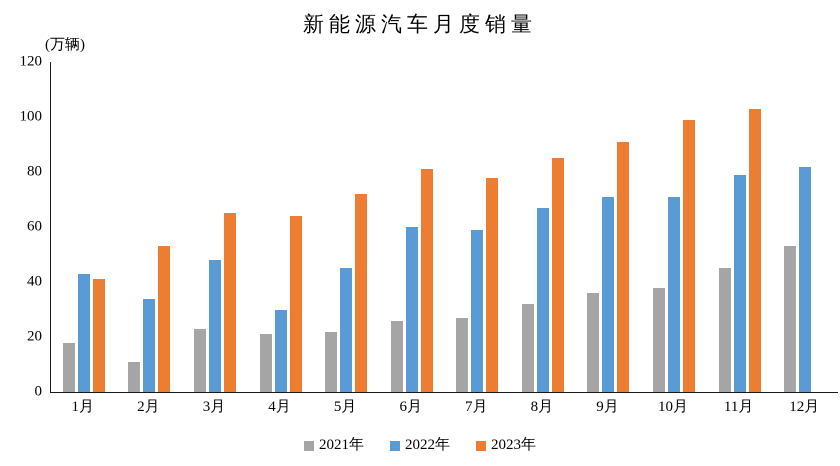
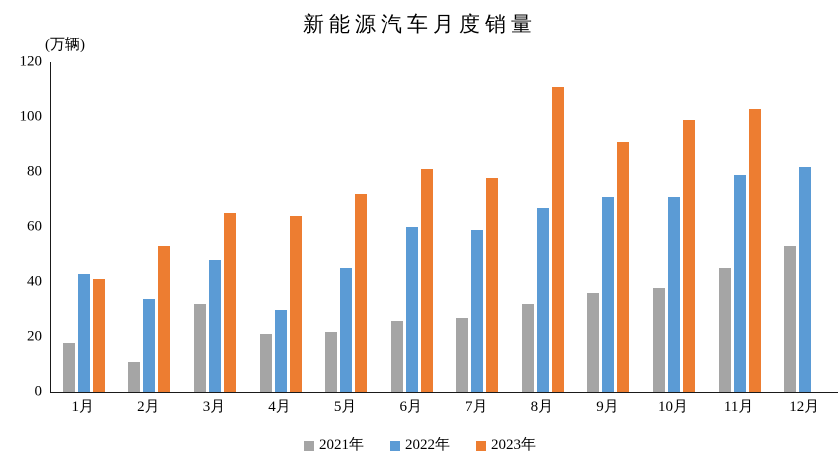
2021年/3月: 23 -> 32
2023年/8月: 85 -> 111
